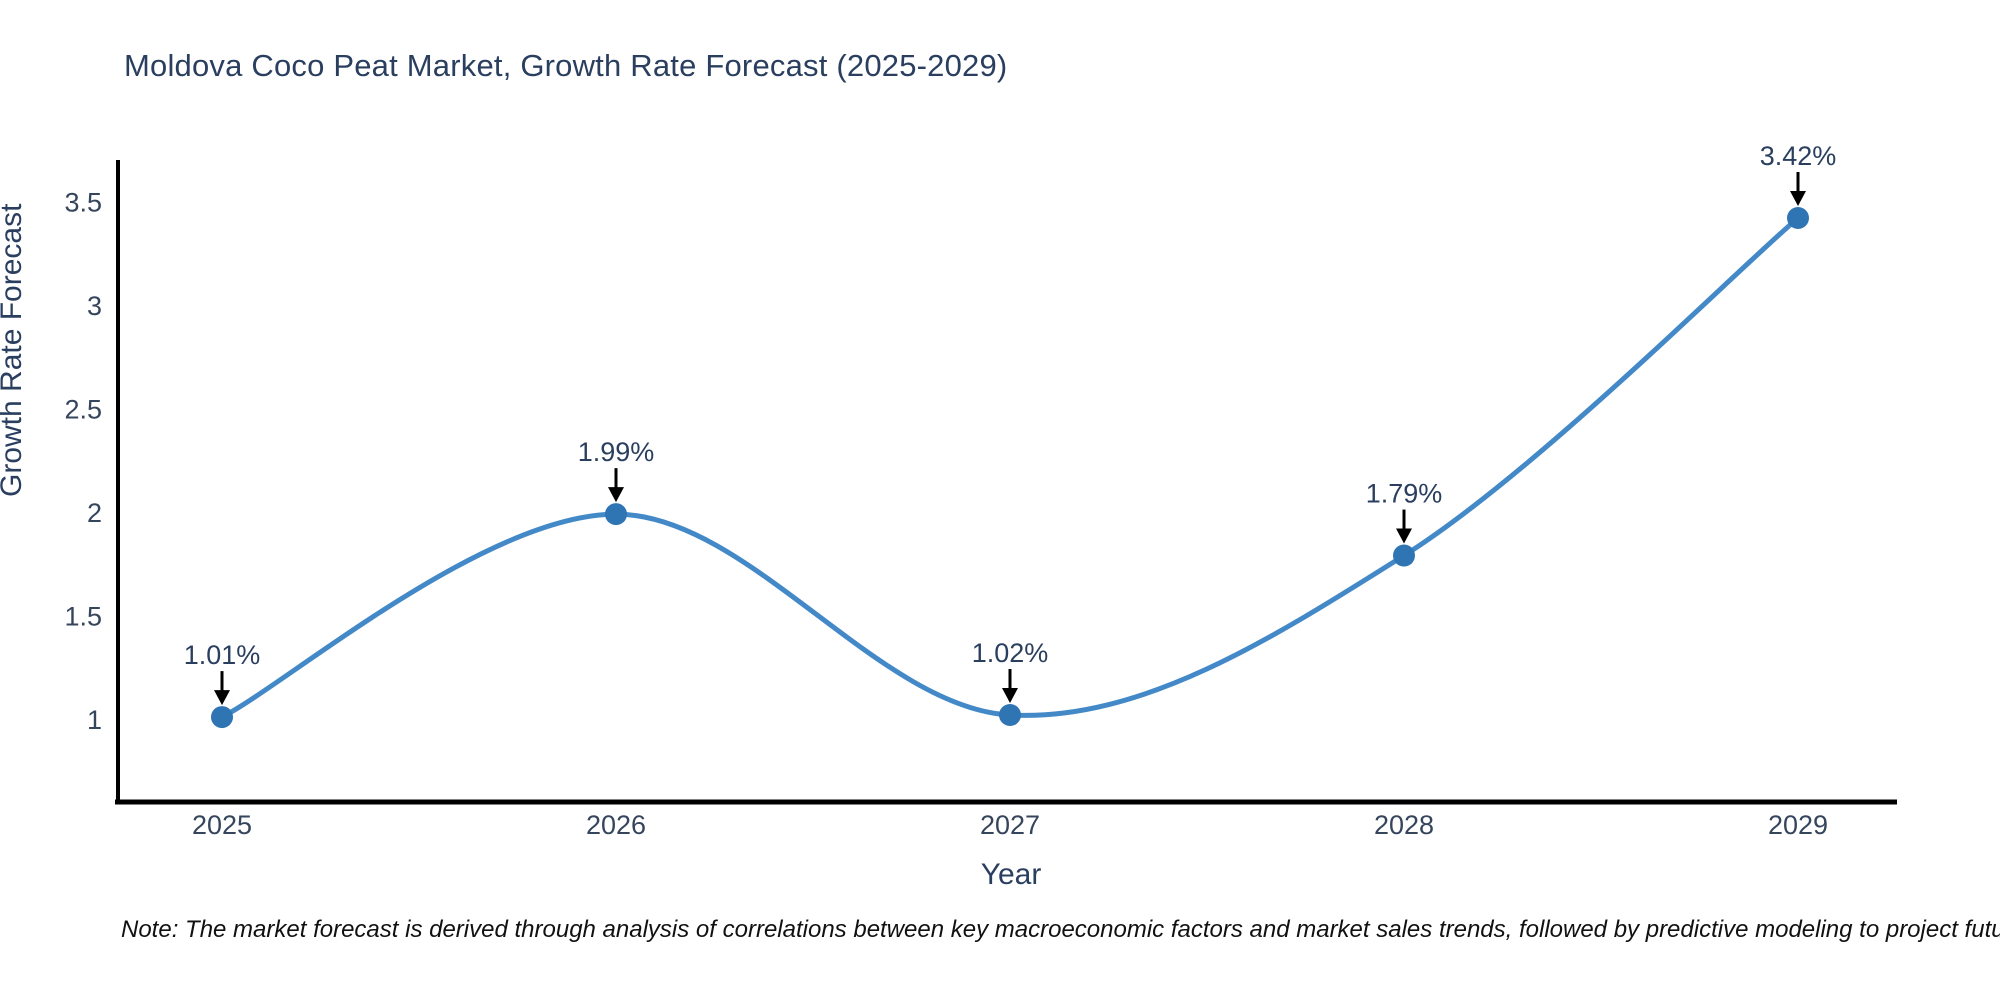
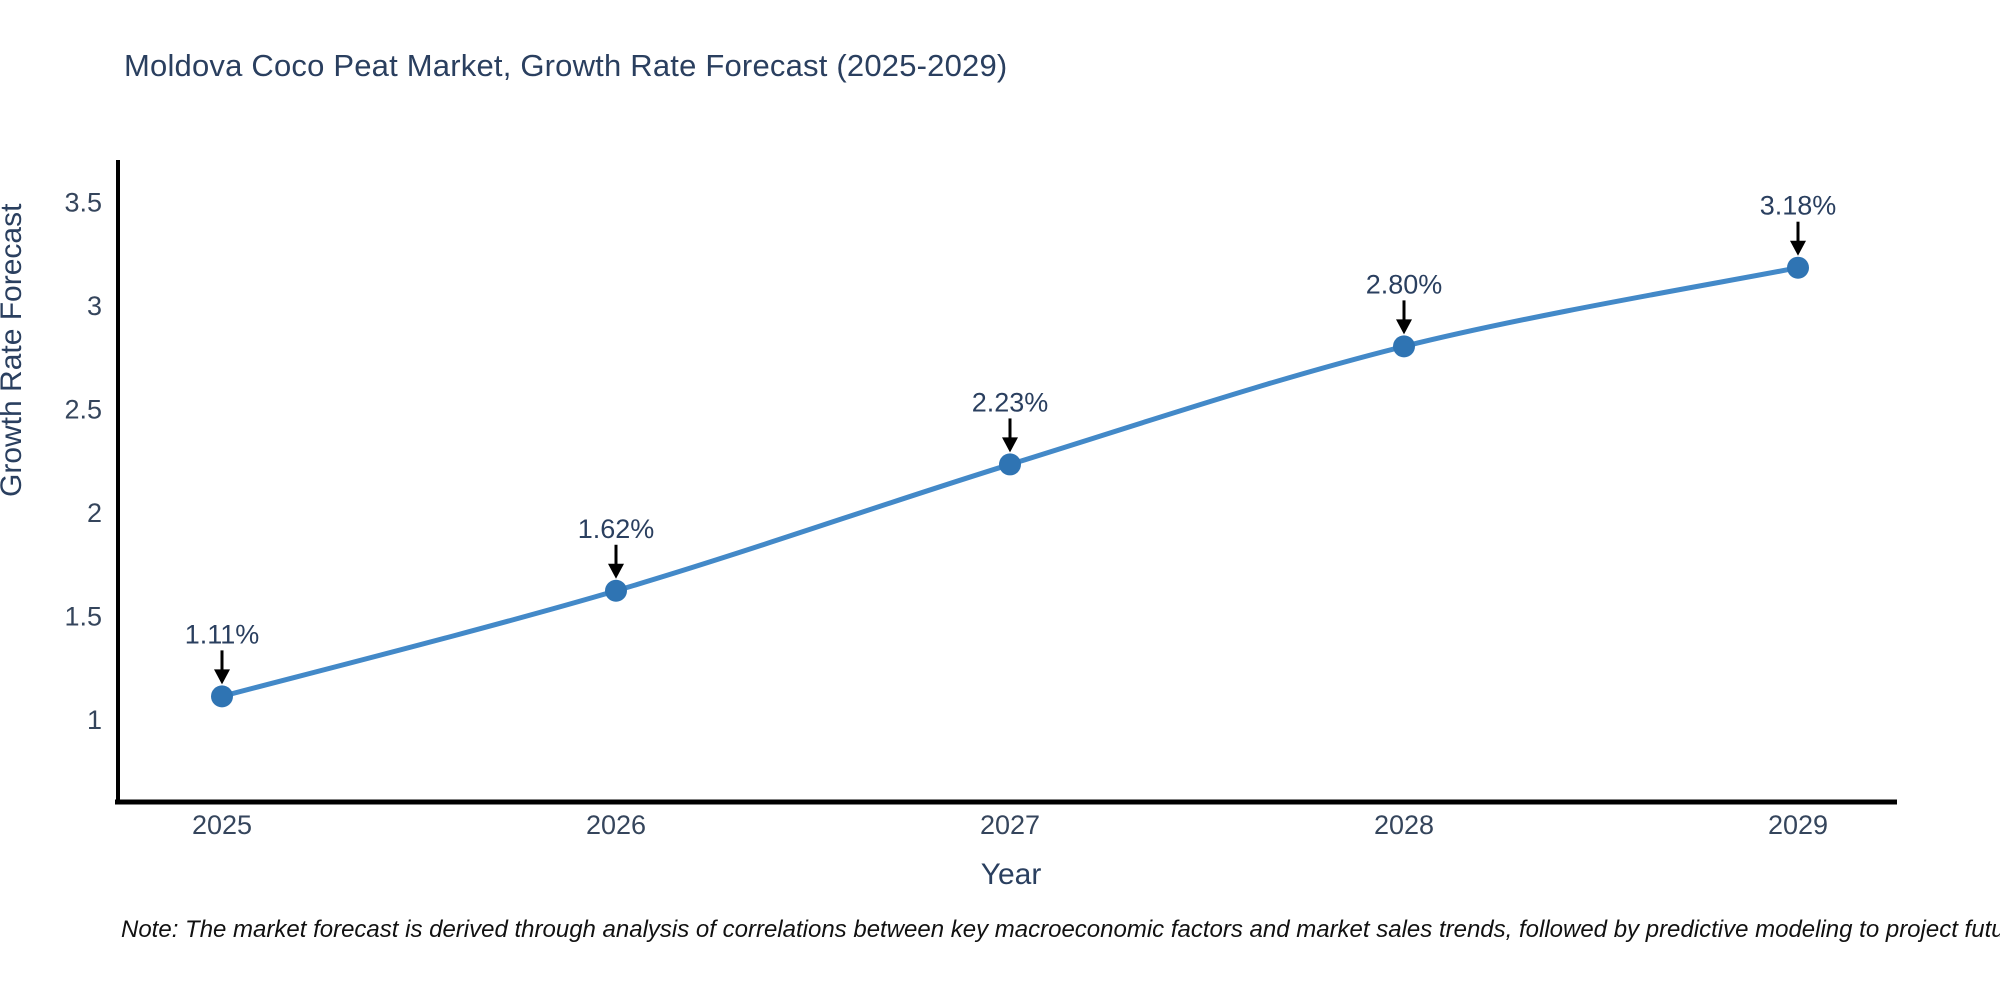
2025: 1.01% -> 1.11%
2026: 1.99% -> 1.62%
2027: 1.02% -> 2.23%
2028: 1.79% -> 2.80%
2029: 3.42% -> 3.18%
